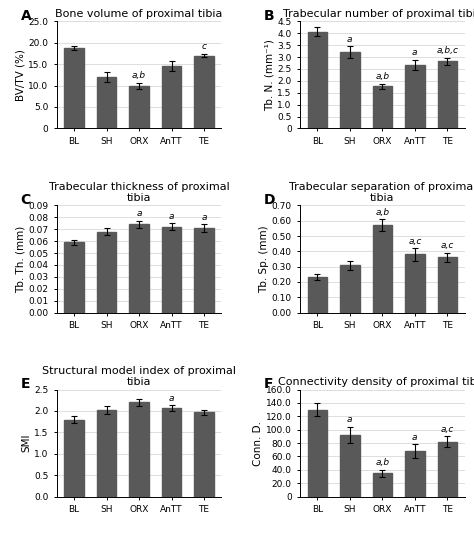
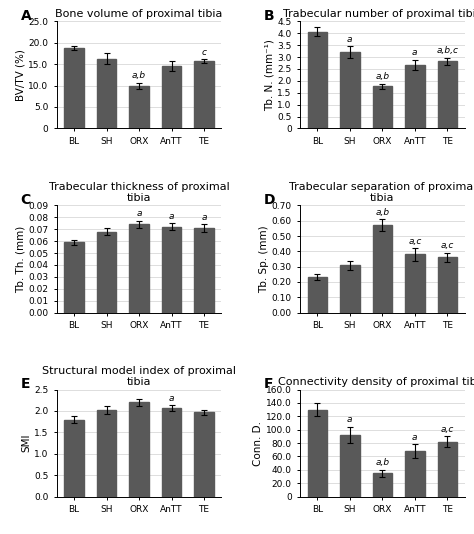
Bone volume of proximal tibia/SH: 12.0 -> 16.3
Bone volume of proximal tibia/TE: 17.0 -> 15.7
